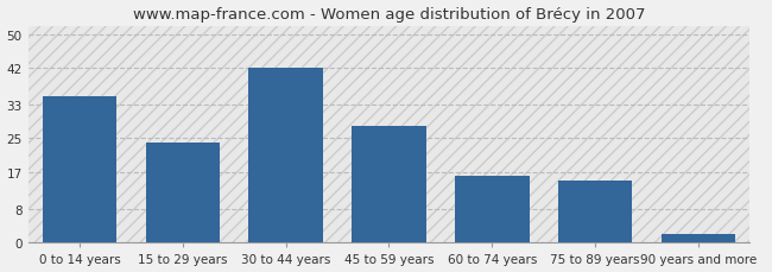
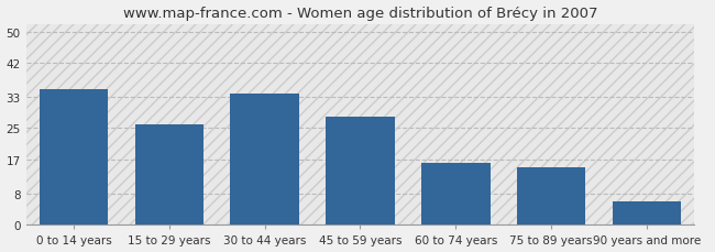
15 to 29 years: 24 -> 26
30 to 44 years: 42 -> 34
90 years and more: 2 -> 6
